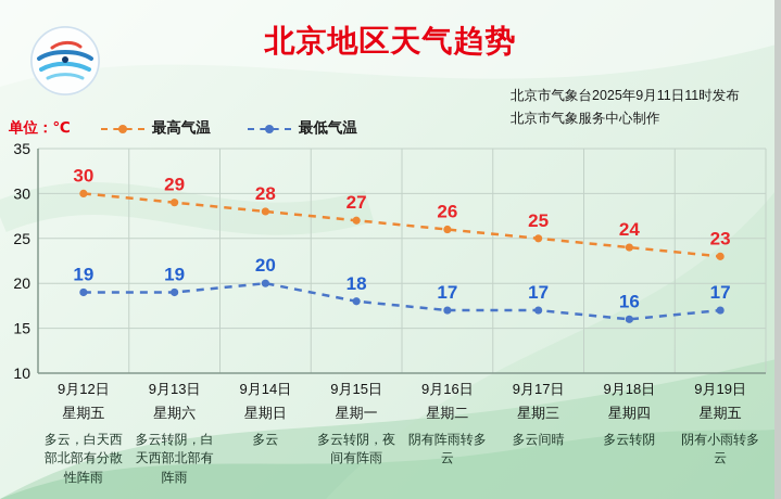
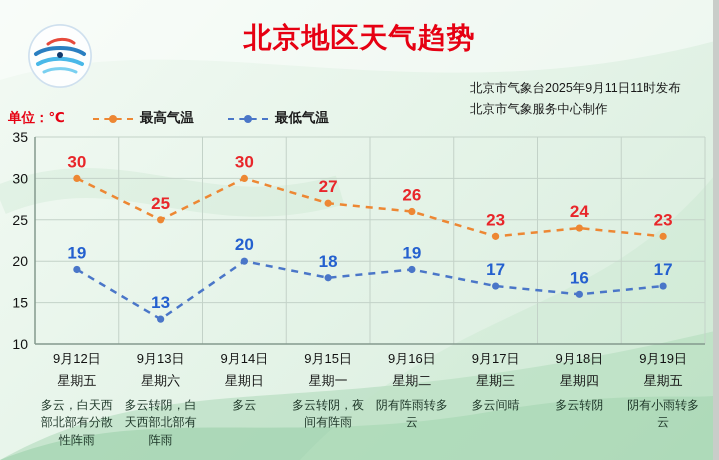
最高气温/9月13日: 29 -> 25
最低气温/9月13日: 19 -> 13
最高气温/9月14日: 28 -> 30
最低气温/9月16日: 17 -> 19
最高气温/9月17日: 25 -> 23
